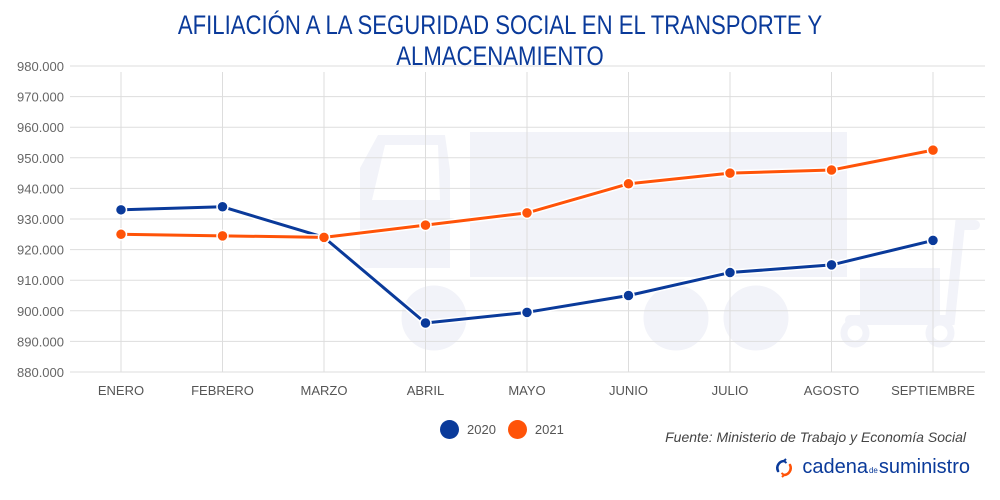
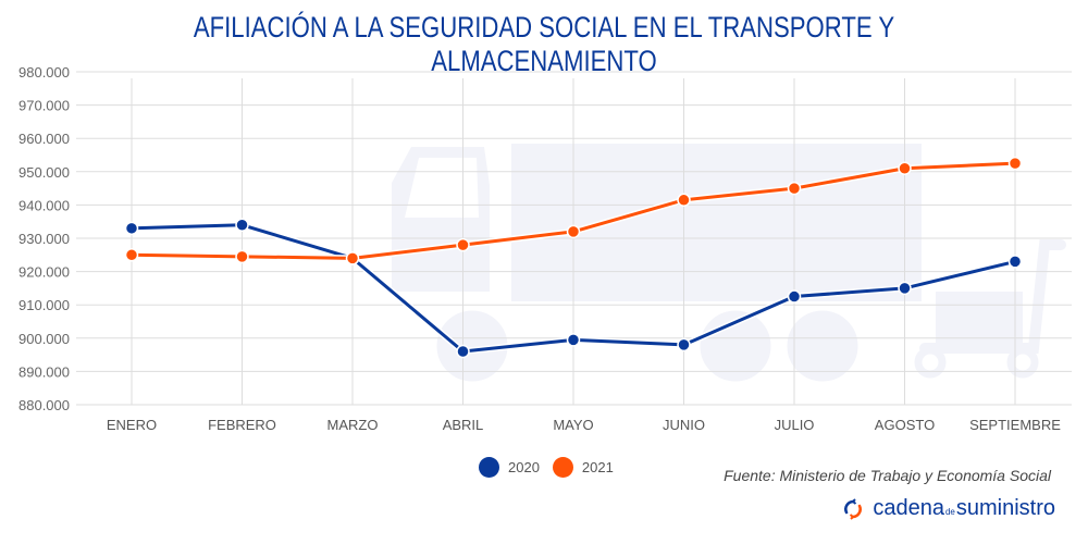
2020/JUNIO: 905000 -> 898000
2021/AGOSTO: 946000 -> 951000
